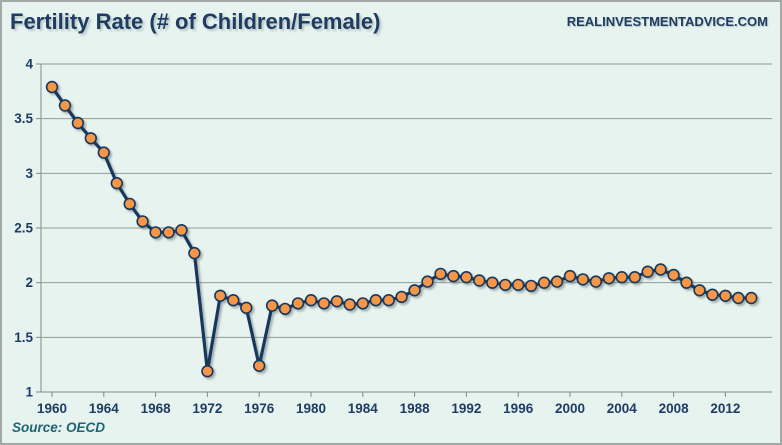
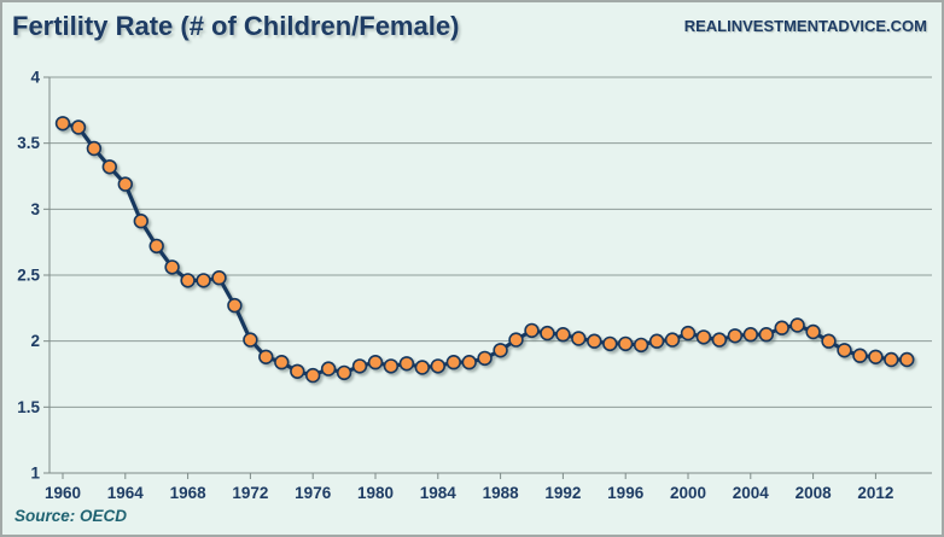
1960: 3.79 -> 3.65
1972: 1.19 -> 2.01
1976: 1.24 -> 1.74
